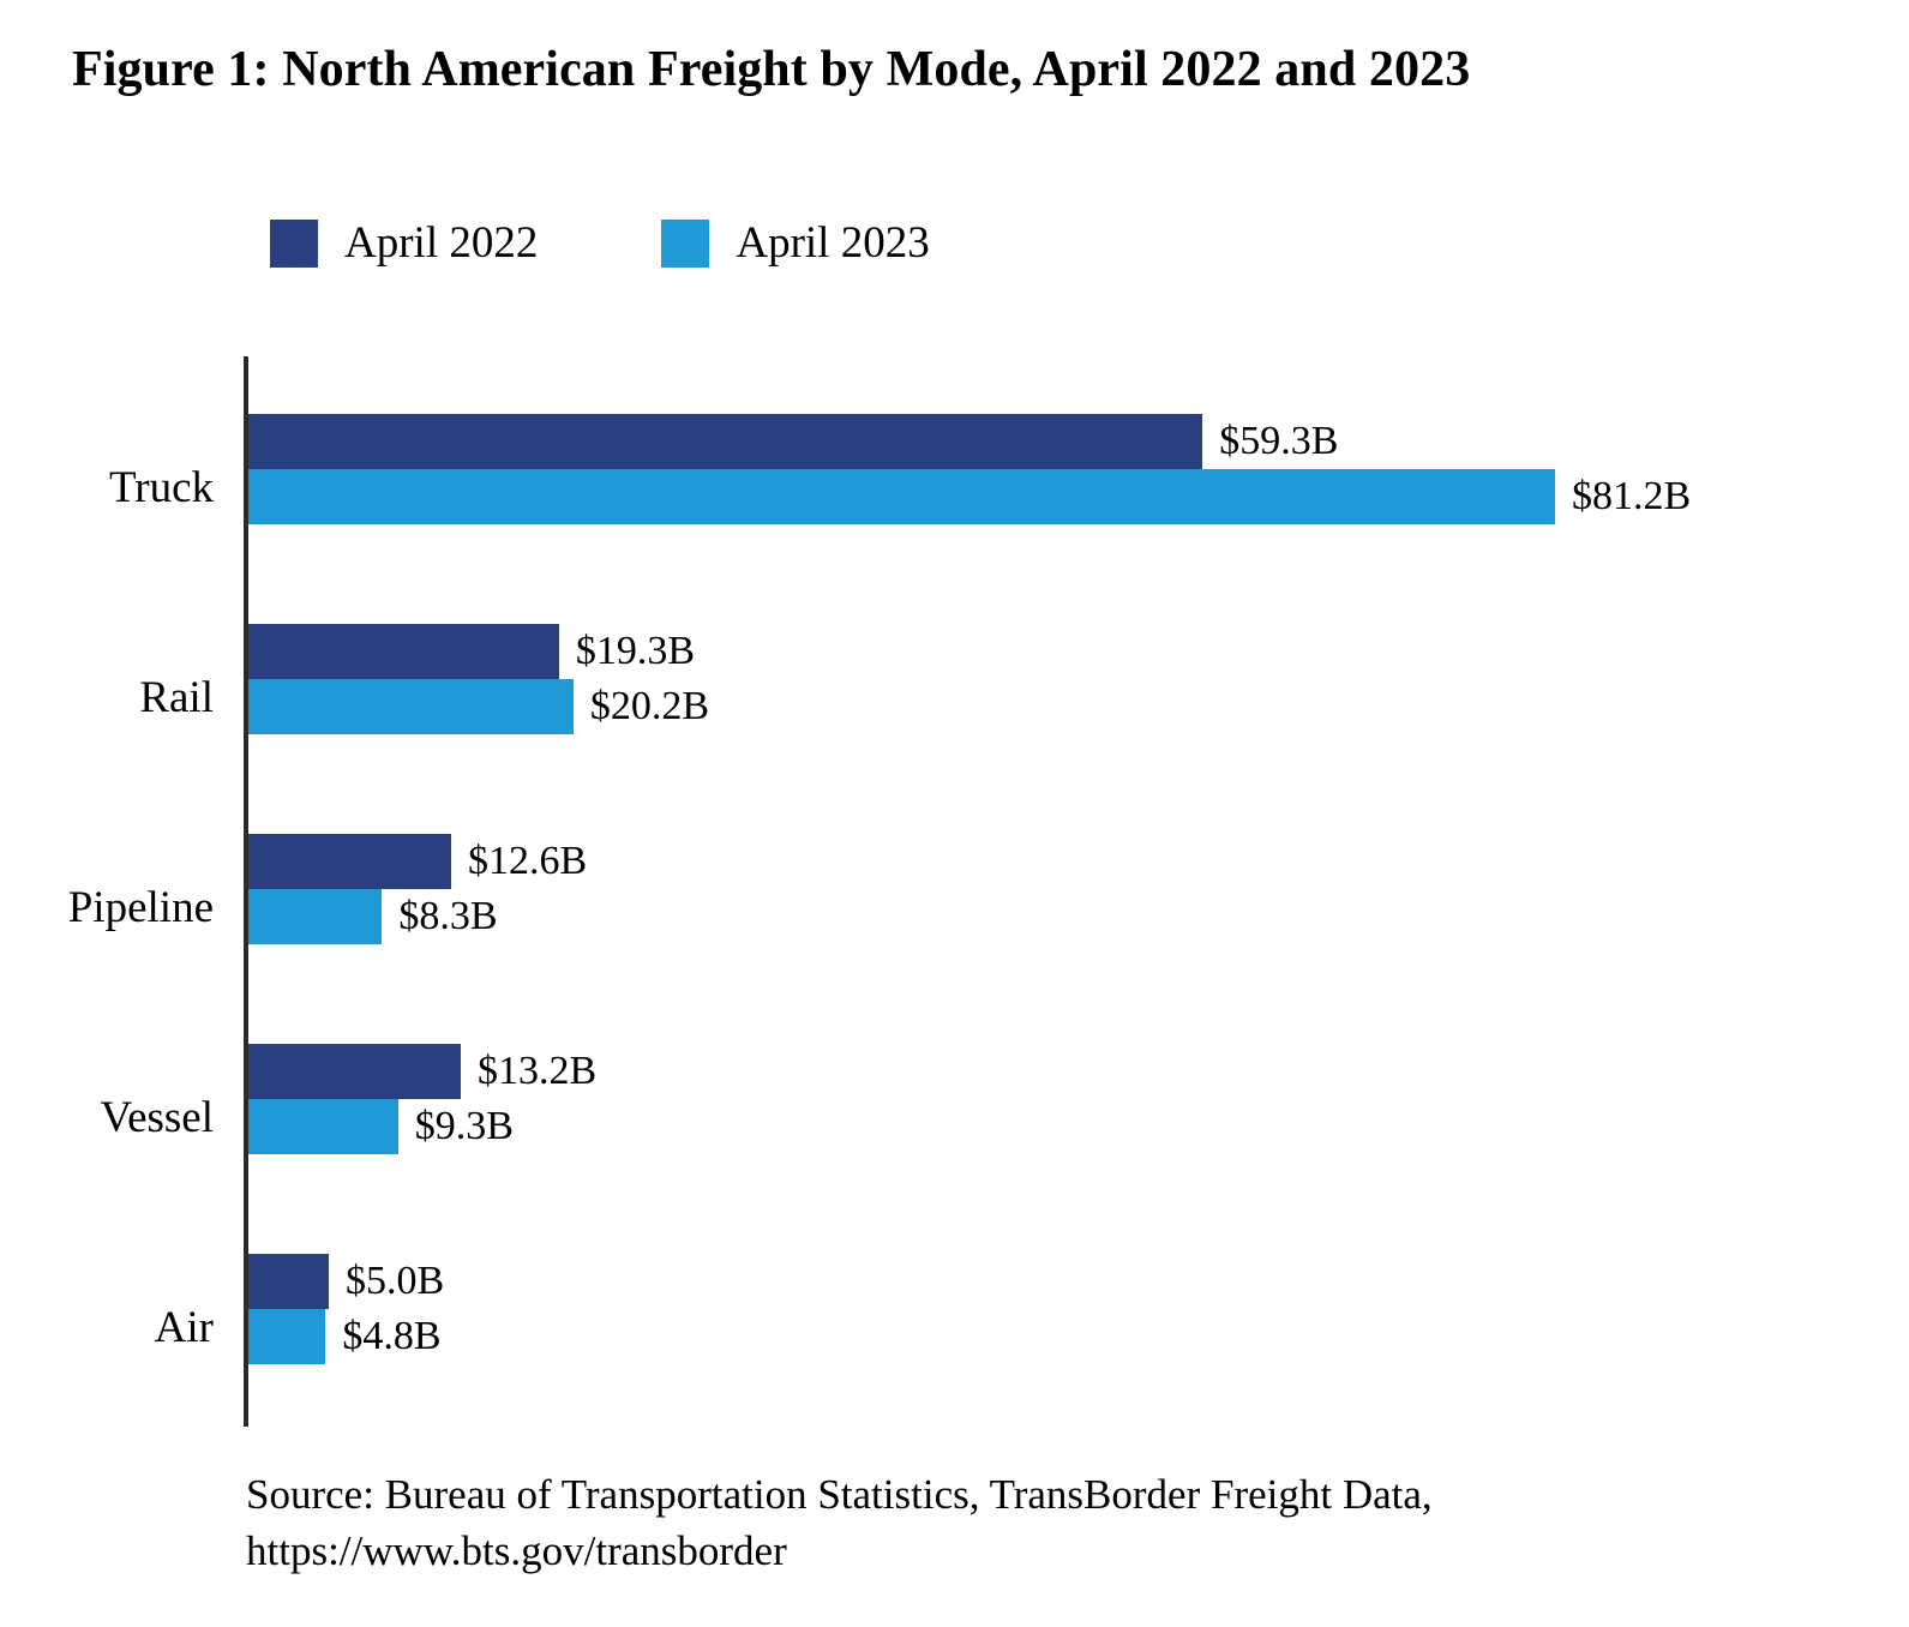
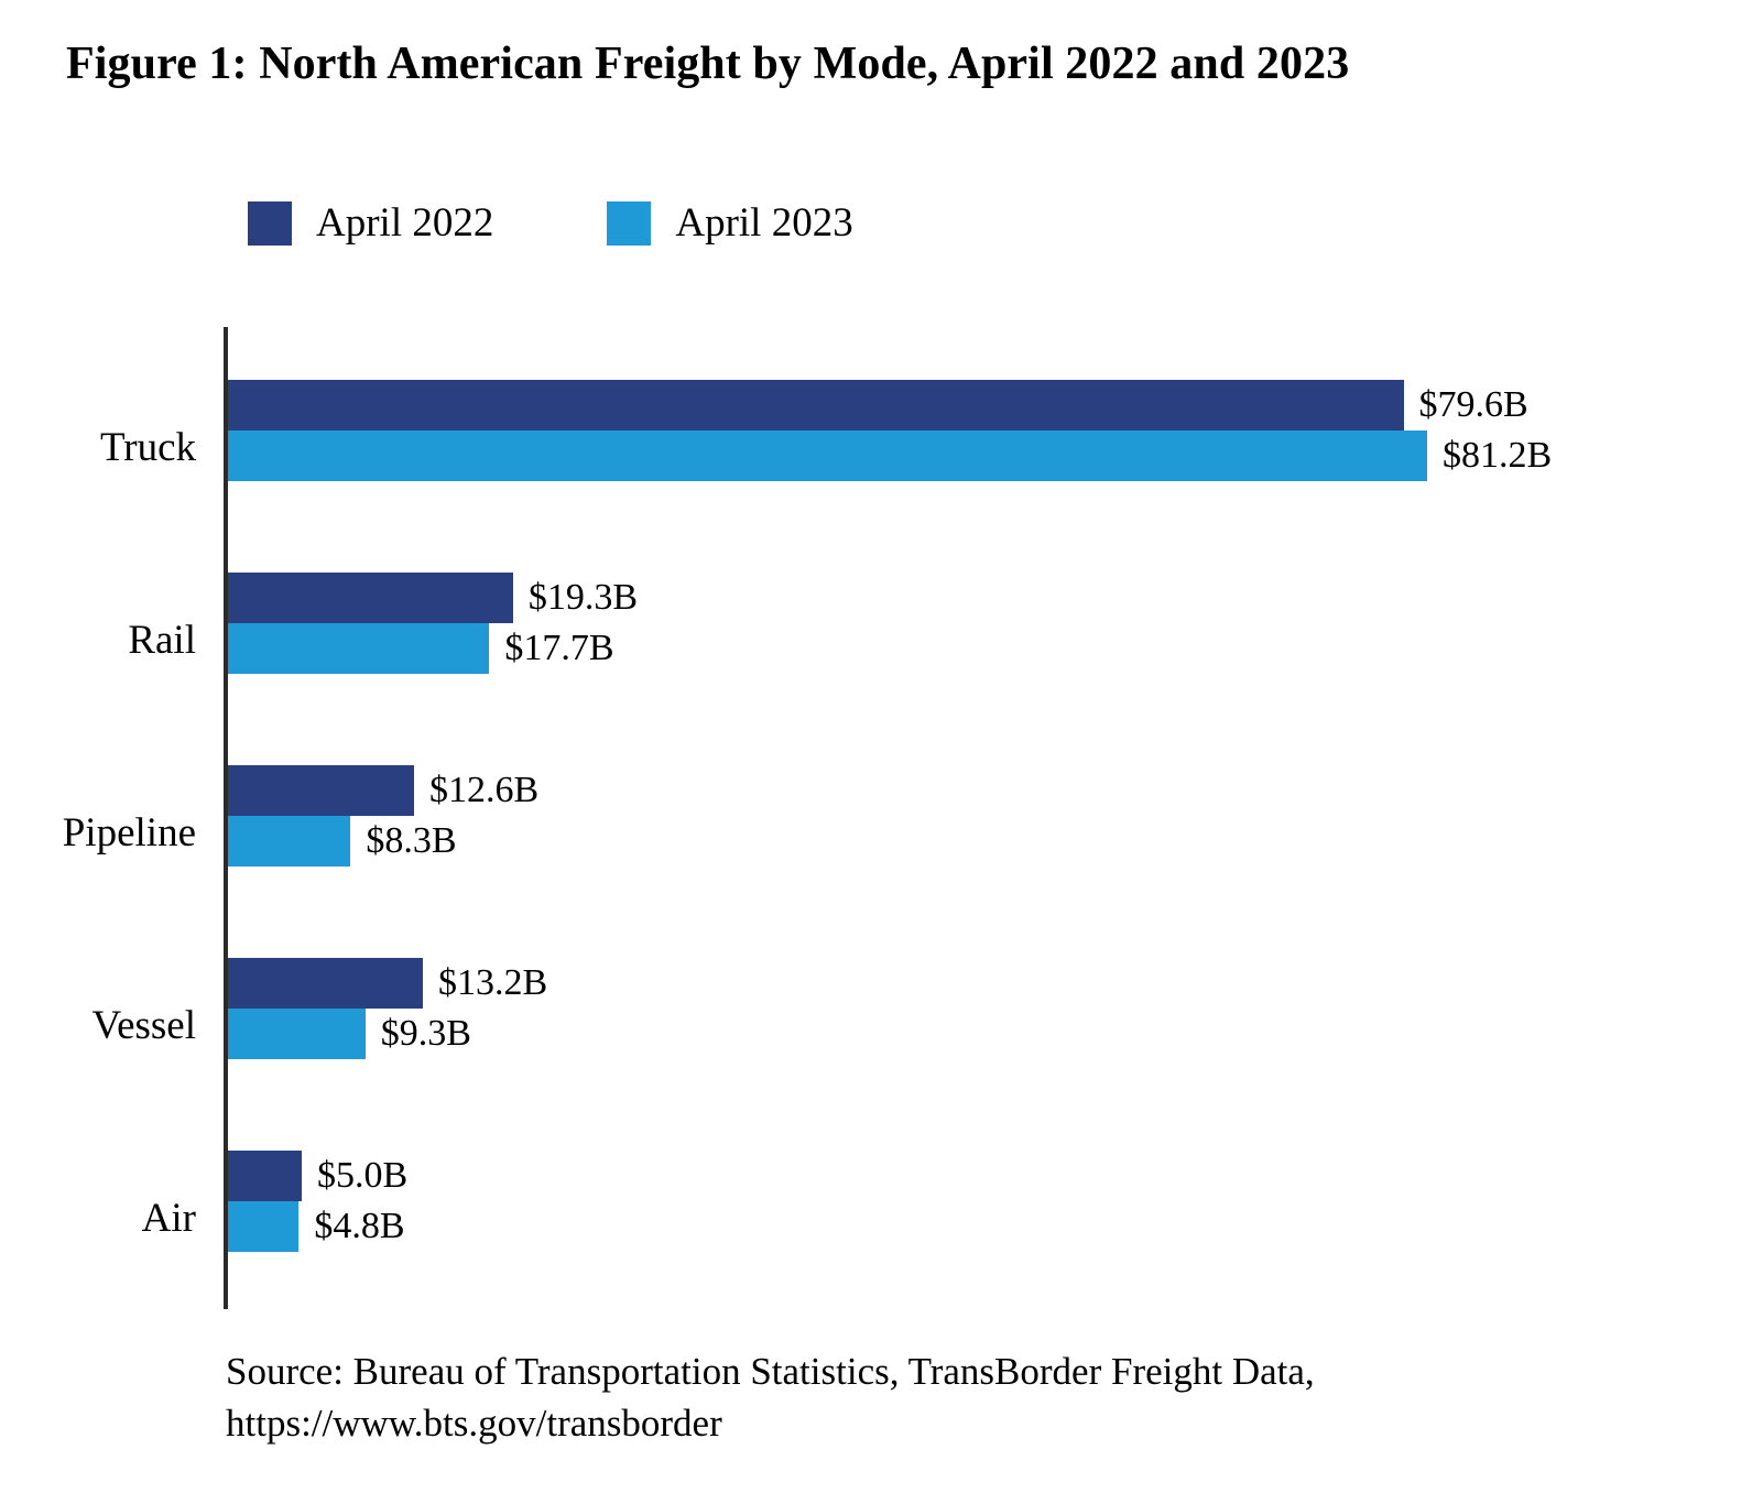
April 2022/Truck: $59.3B -> $79.6B
April 2023/Rail: $20.2B -> $17.7B
